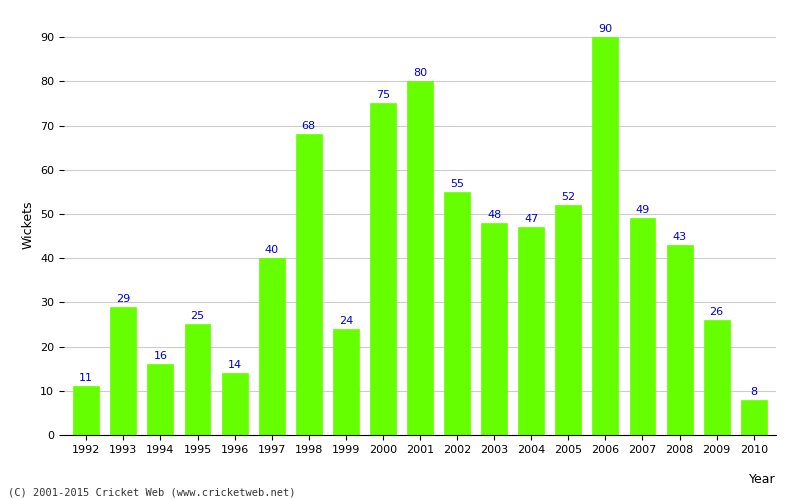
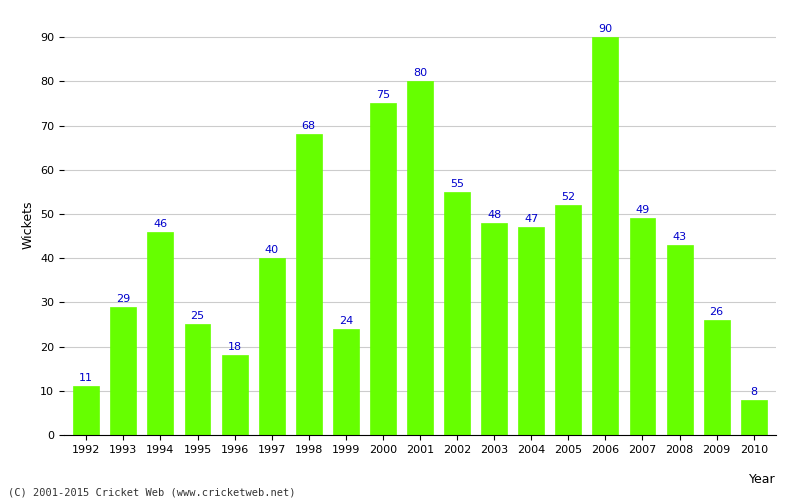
1994: 16 -> 46
1996: 14 -> 18
